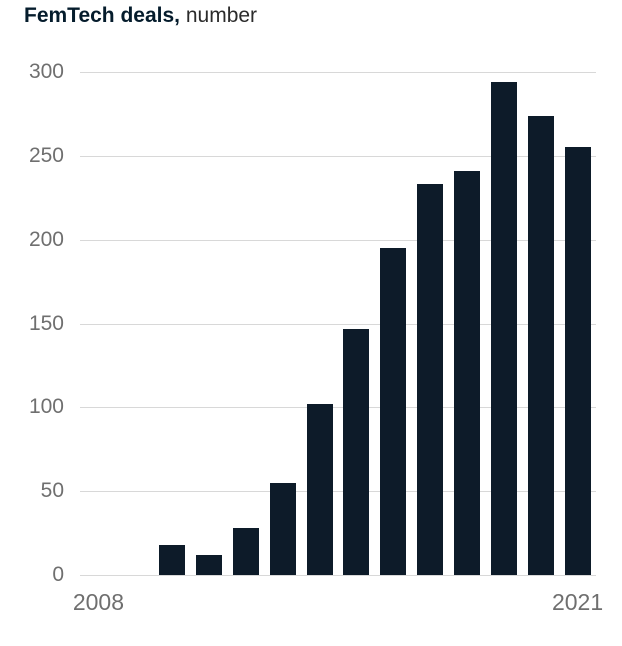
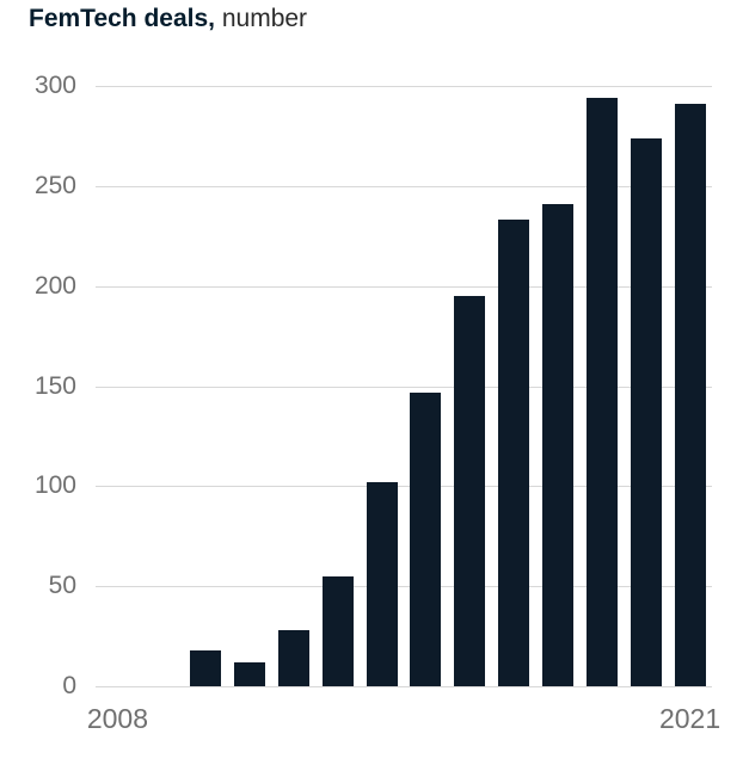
2021: 255 -> 291
